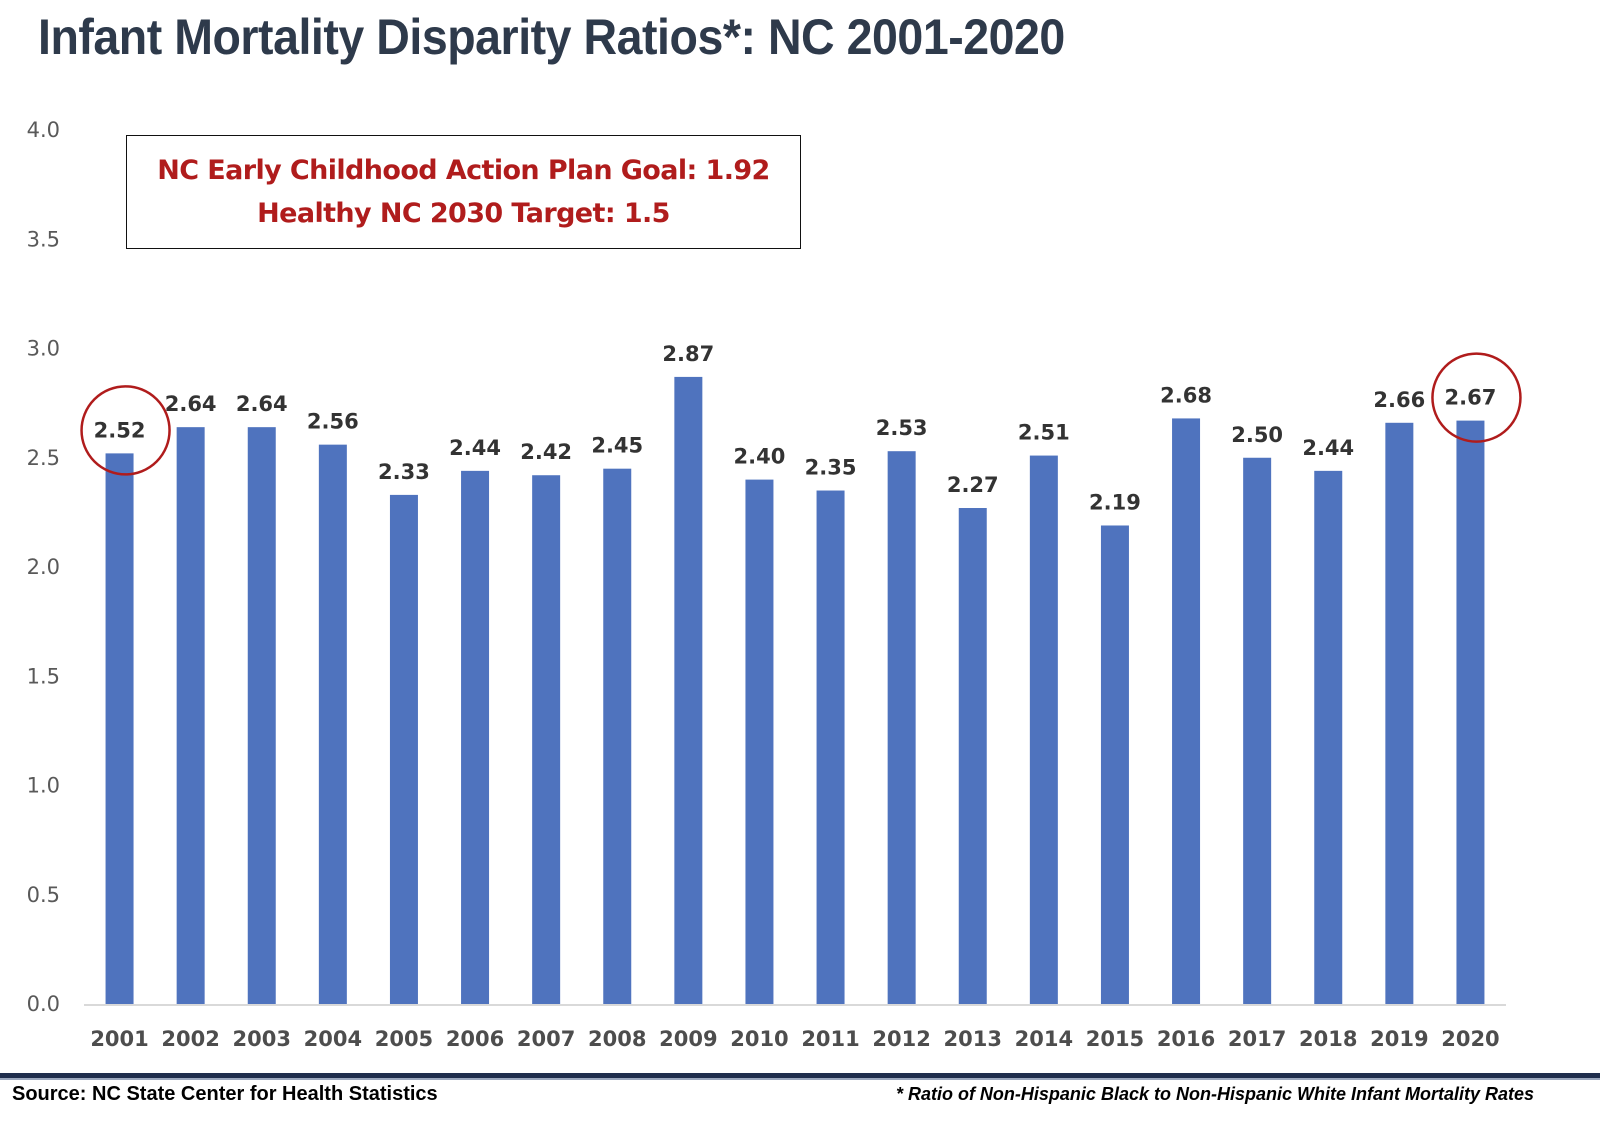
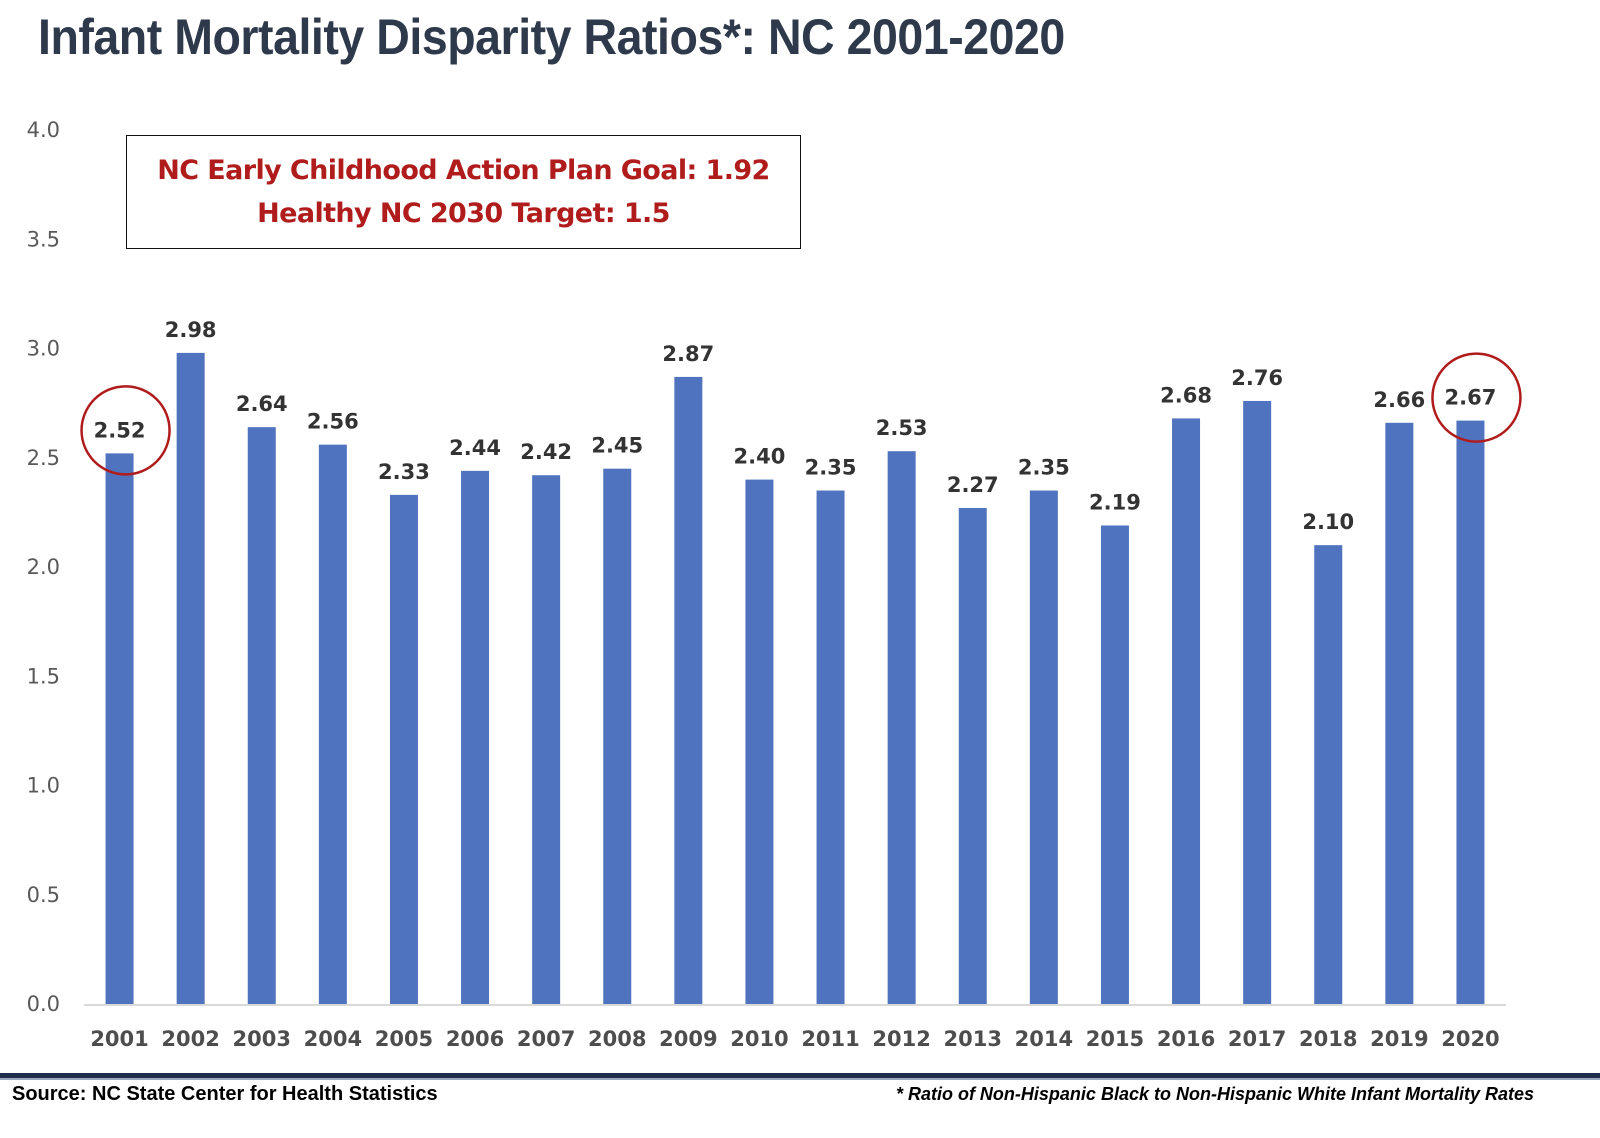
2002: 2.64 -> 2.98
2014: 2.51 -> 2.35
2017: 2.50 -> 2.76
2018: 2.44 -> 2.10
